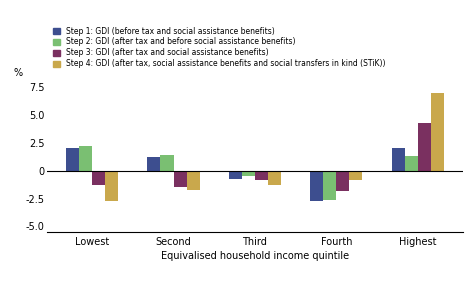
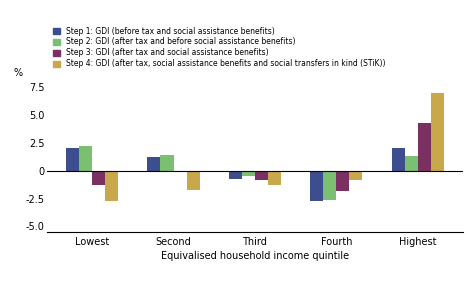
Step 3: GDI (after tax and social assistance benefits)/Second: -1.5 -> -0.1
